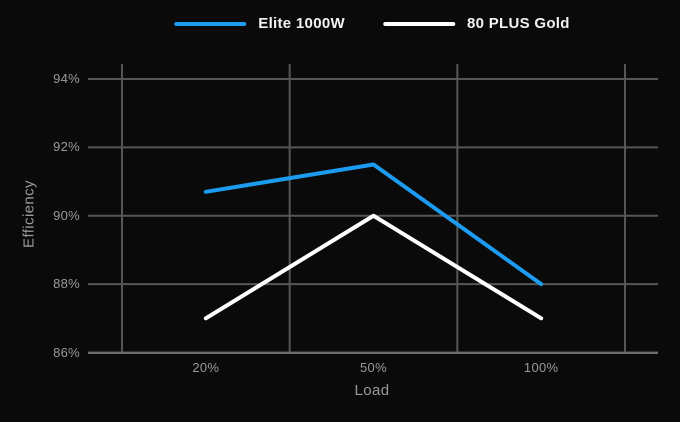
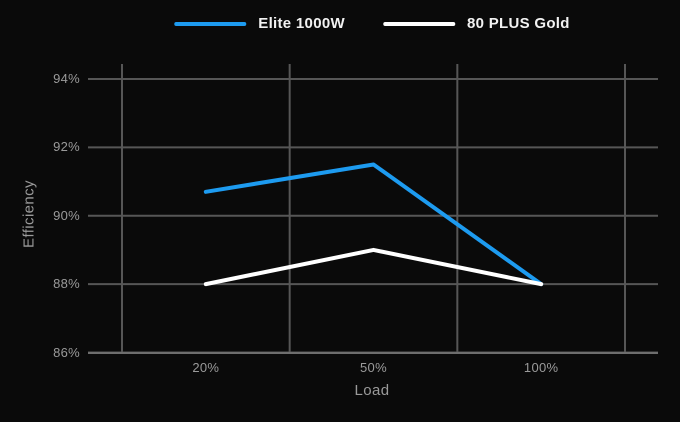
80 PLUS Gold/20%: 87% -> 88%
80 PLUS Gold/50%: 90% -> 89%
80 PLUS Gold/100%: 87% -> 88%
